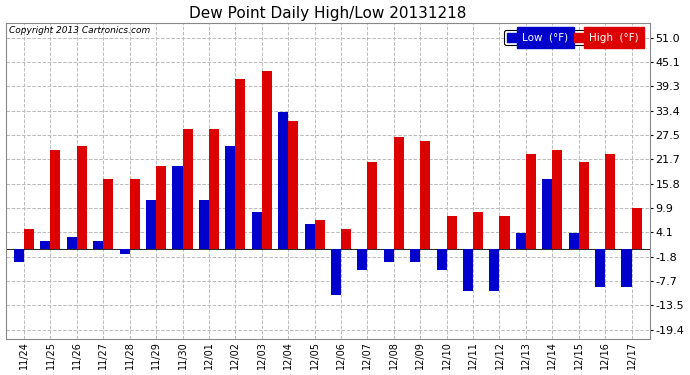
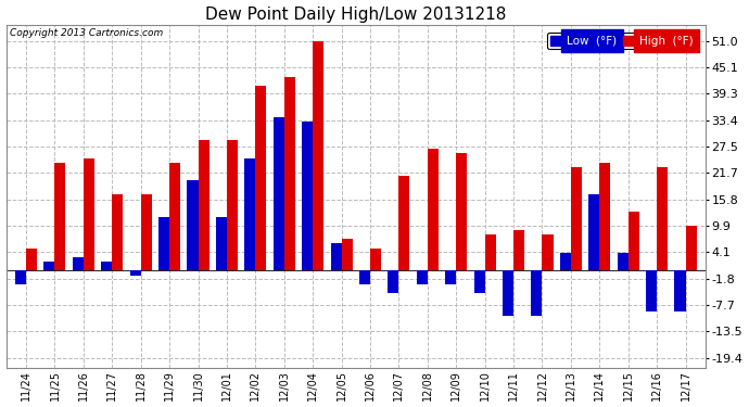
High (°F)/11/29: 20 -> 24
Low (°F)/12/03: 9 -> 34
High (°F)/12/04: 31 -> 51
Low (°F)/12/06: -11 -> -3
High (°F)/12/15: 21 -> 13
